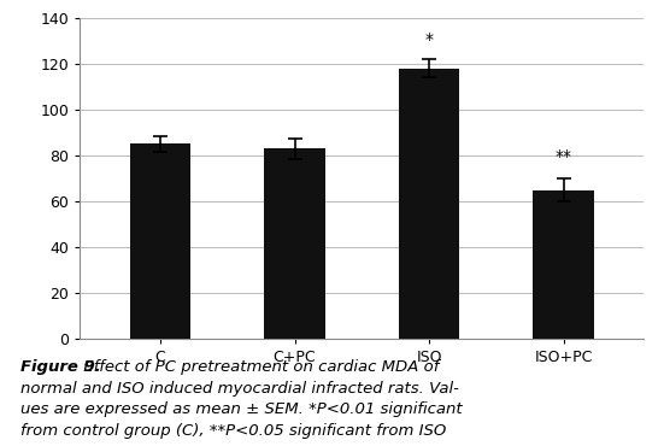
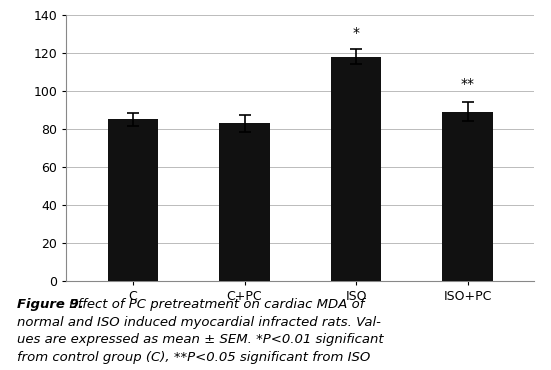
ISO+PC: 65 -> 89
